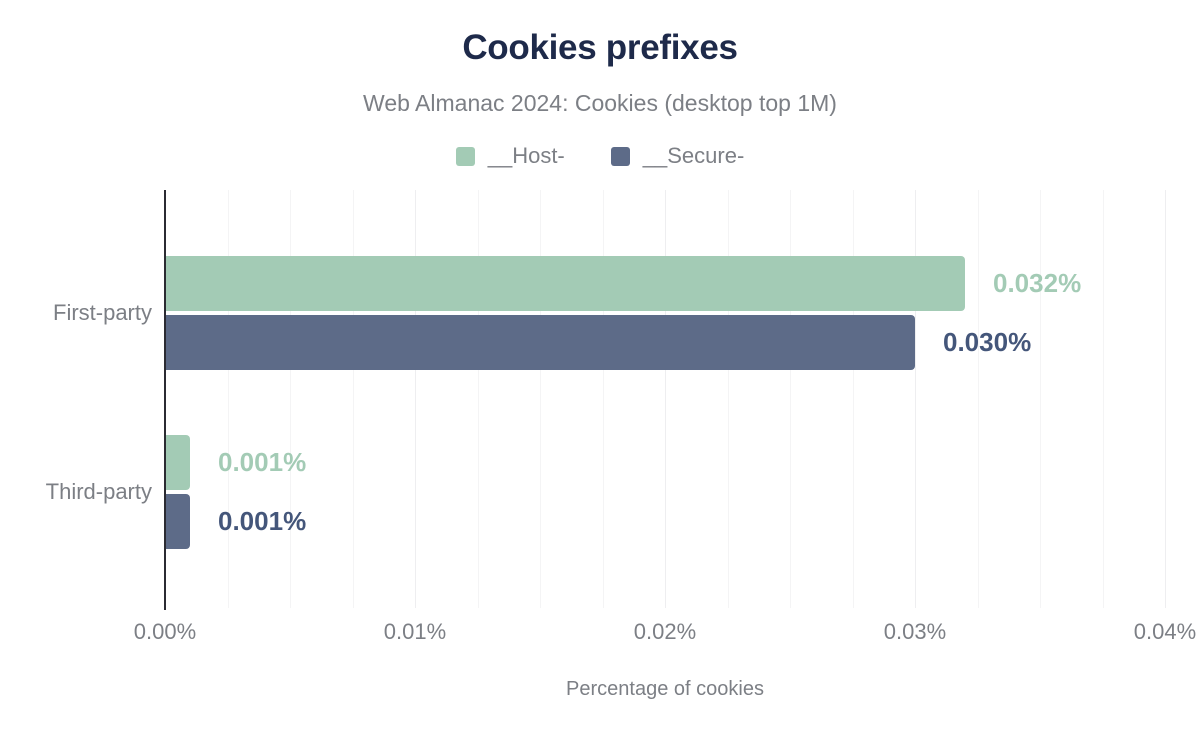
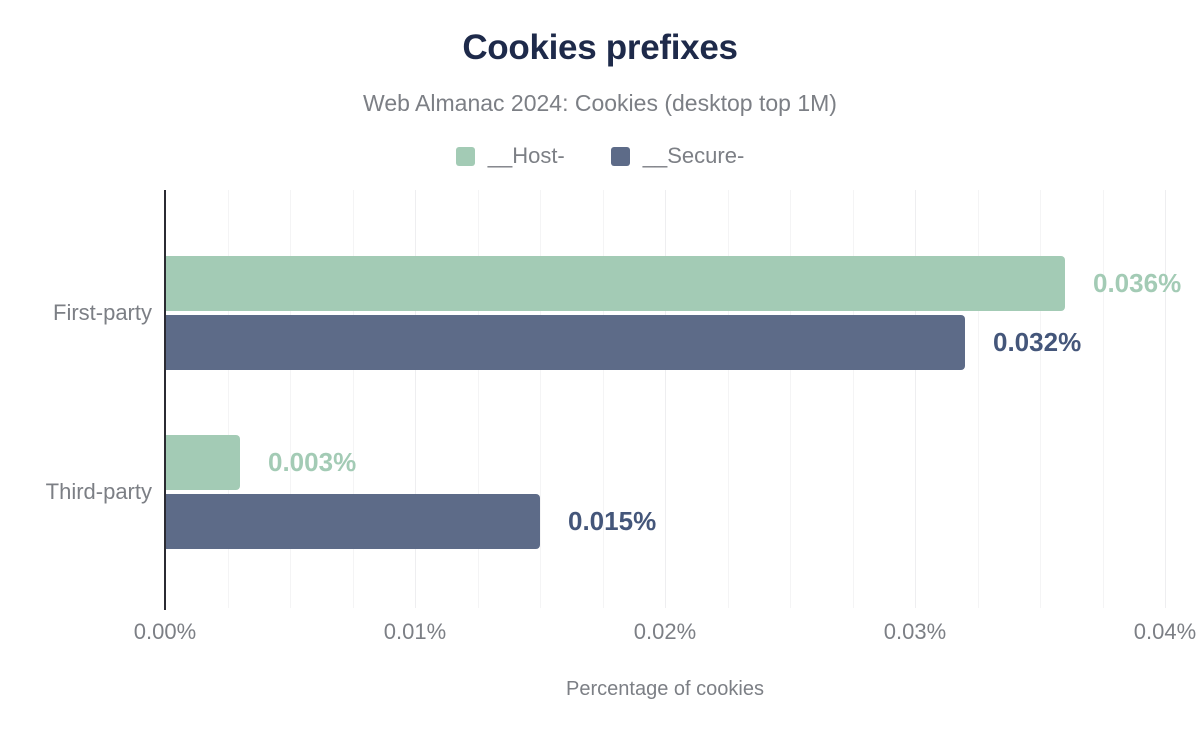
__Host-/First-party: 0.032% -> 0.036%
__Secure-/First-party: 0.030% -> 0.032%
__Host-/Third-party: 0.001% -> 0.003%
__Secure-/Third-party: 0.001% -> 0.015%
